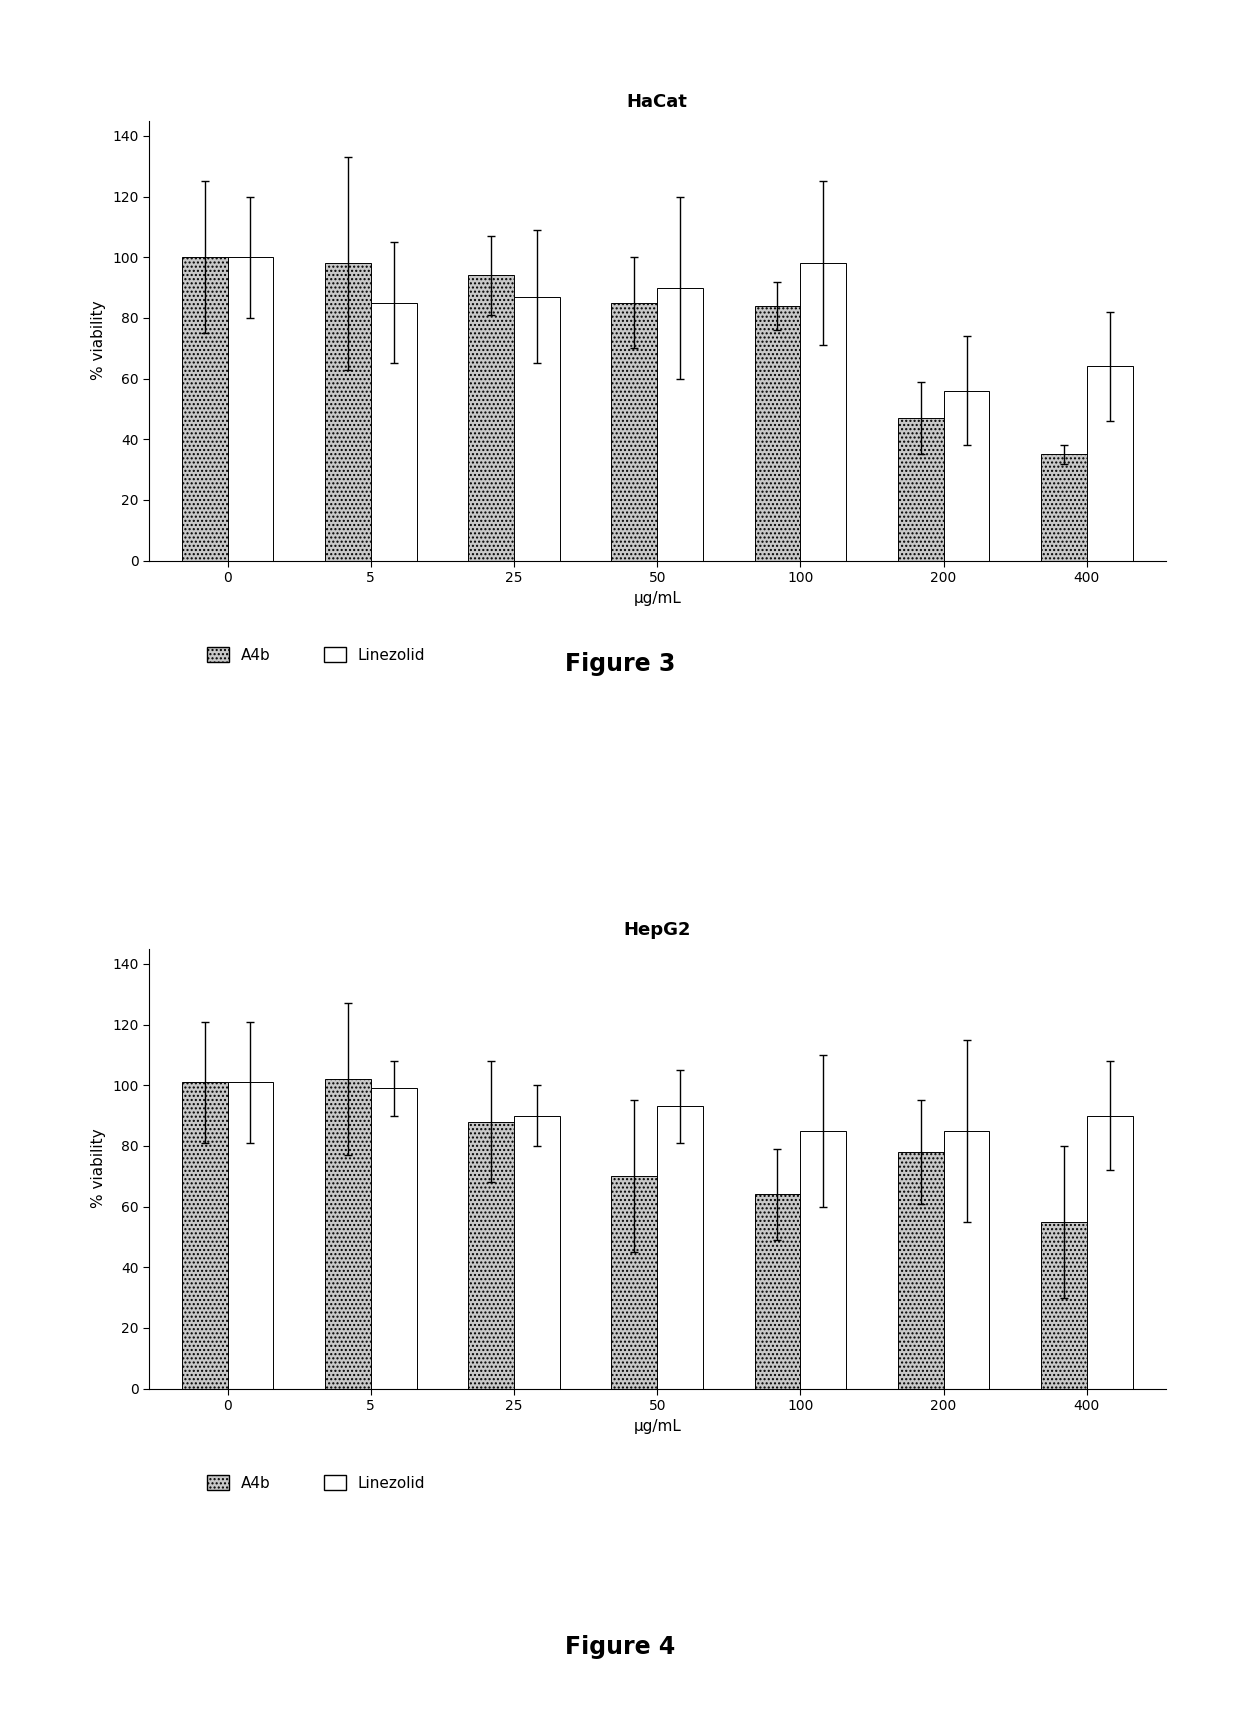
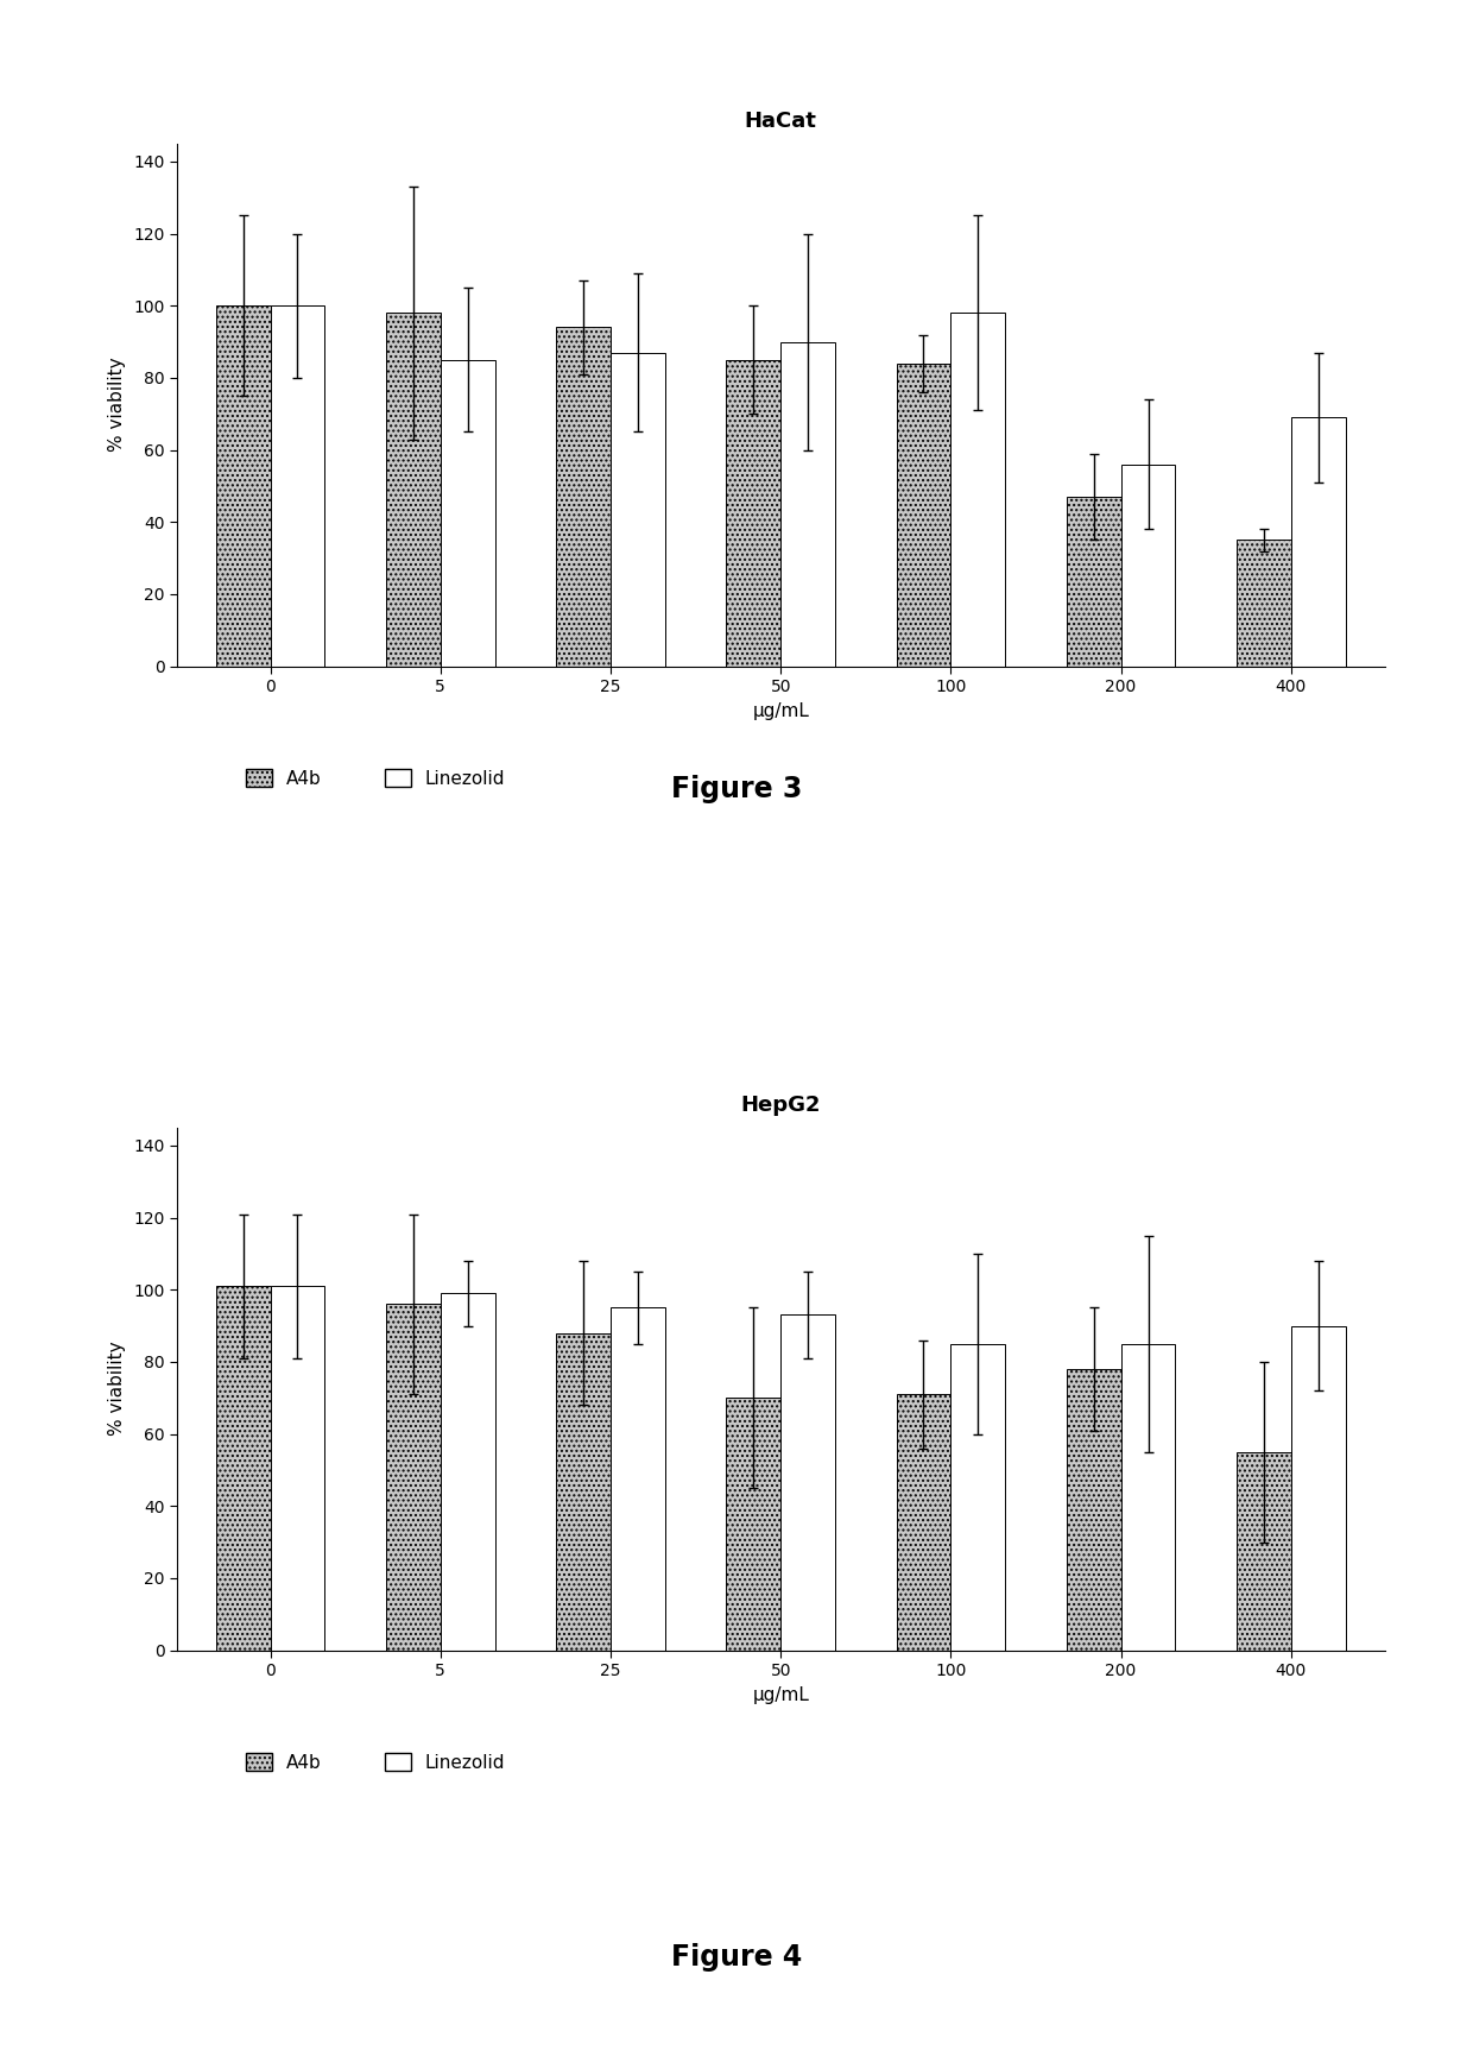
HaCat/Linezolid/400: 64 -> 69
HepG2/A4b/5: 102 -> 96
HepG2/Linezolid/25: 90 -> 95
HepG2/A4b/100: 64 -> 71
